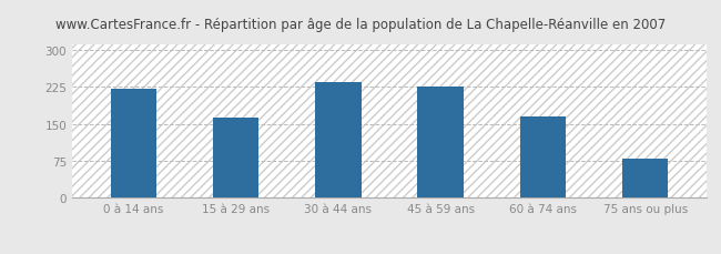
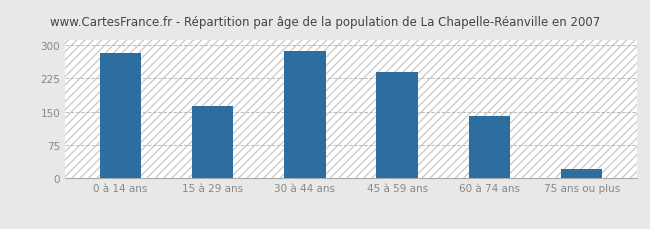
0 à 14 ans: 220 -> 282
30 à 44 ans: 235 -> 286
45 à 59 ans: 225 -> 239
60 à 74 ans: 165 -> 140
75 ans ou plus: 80 -> 20
